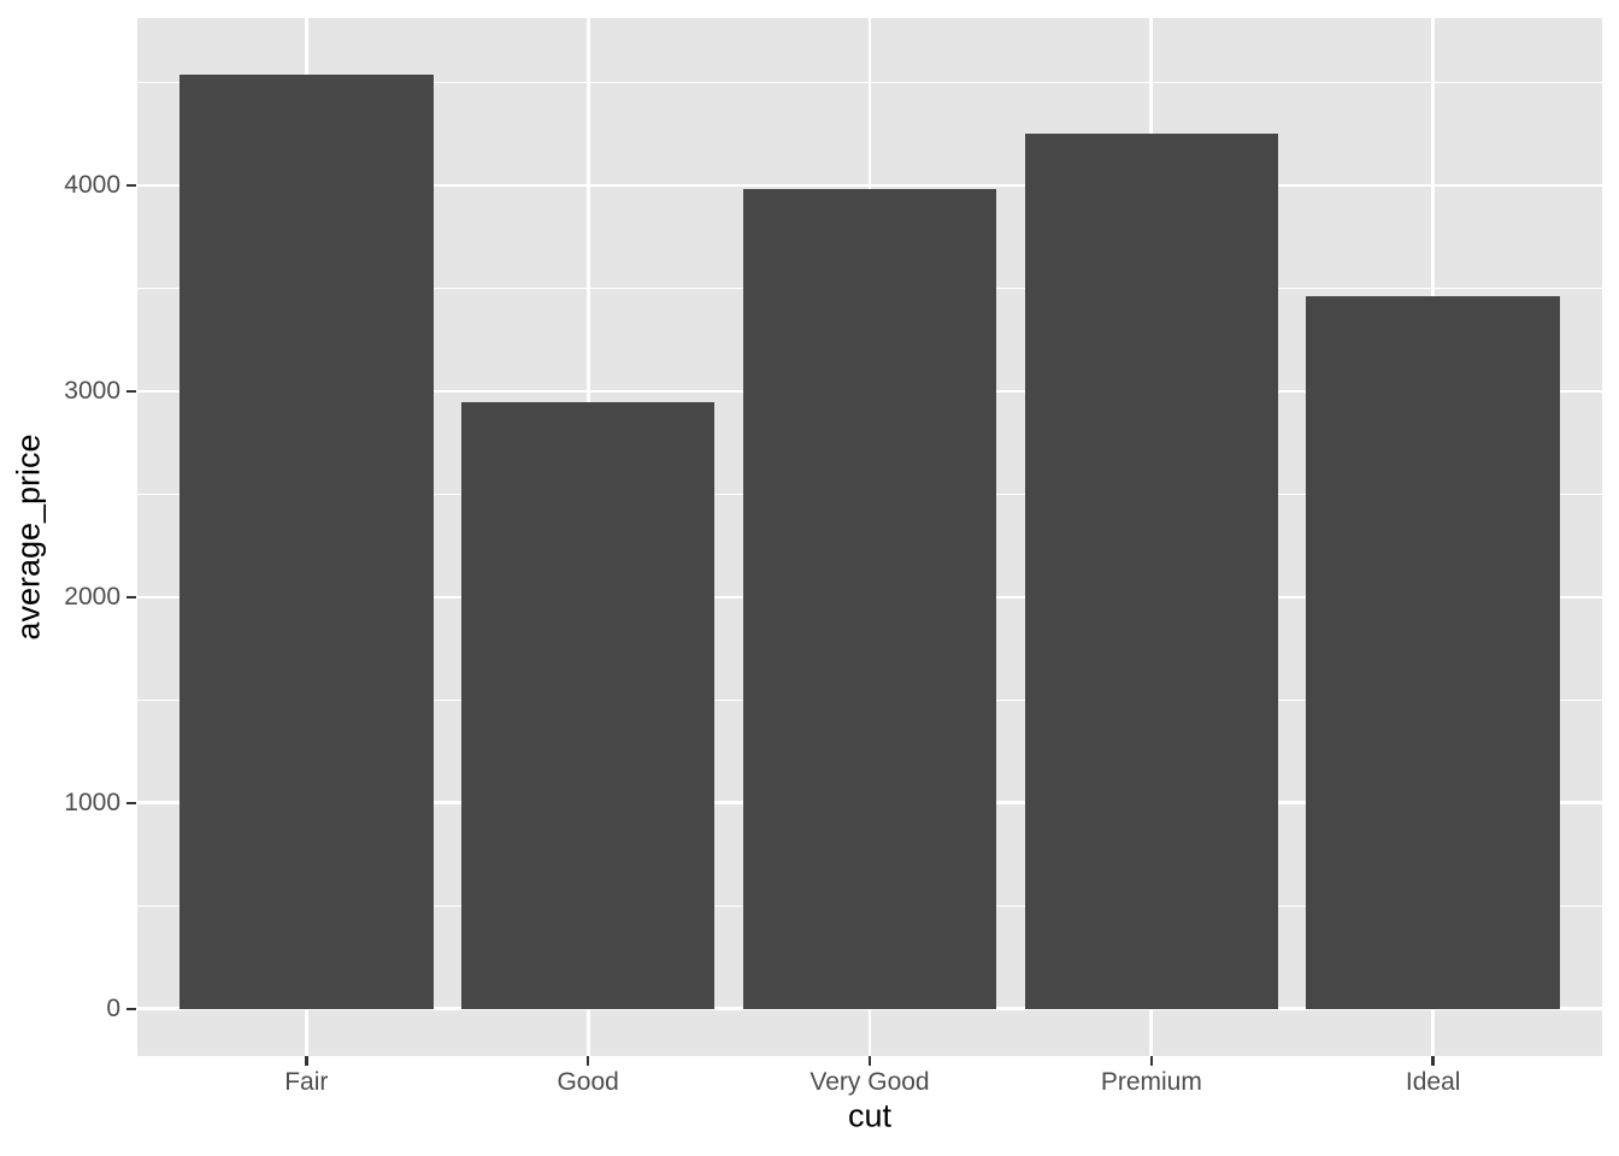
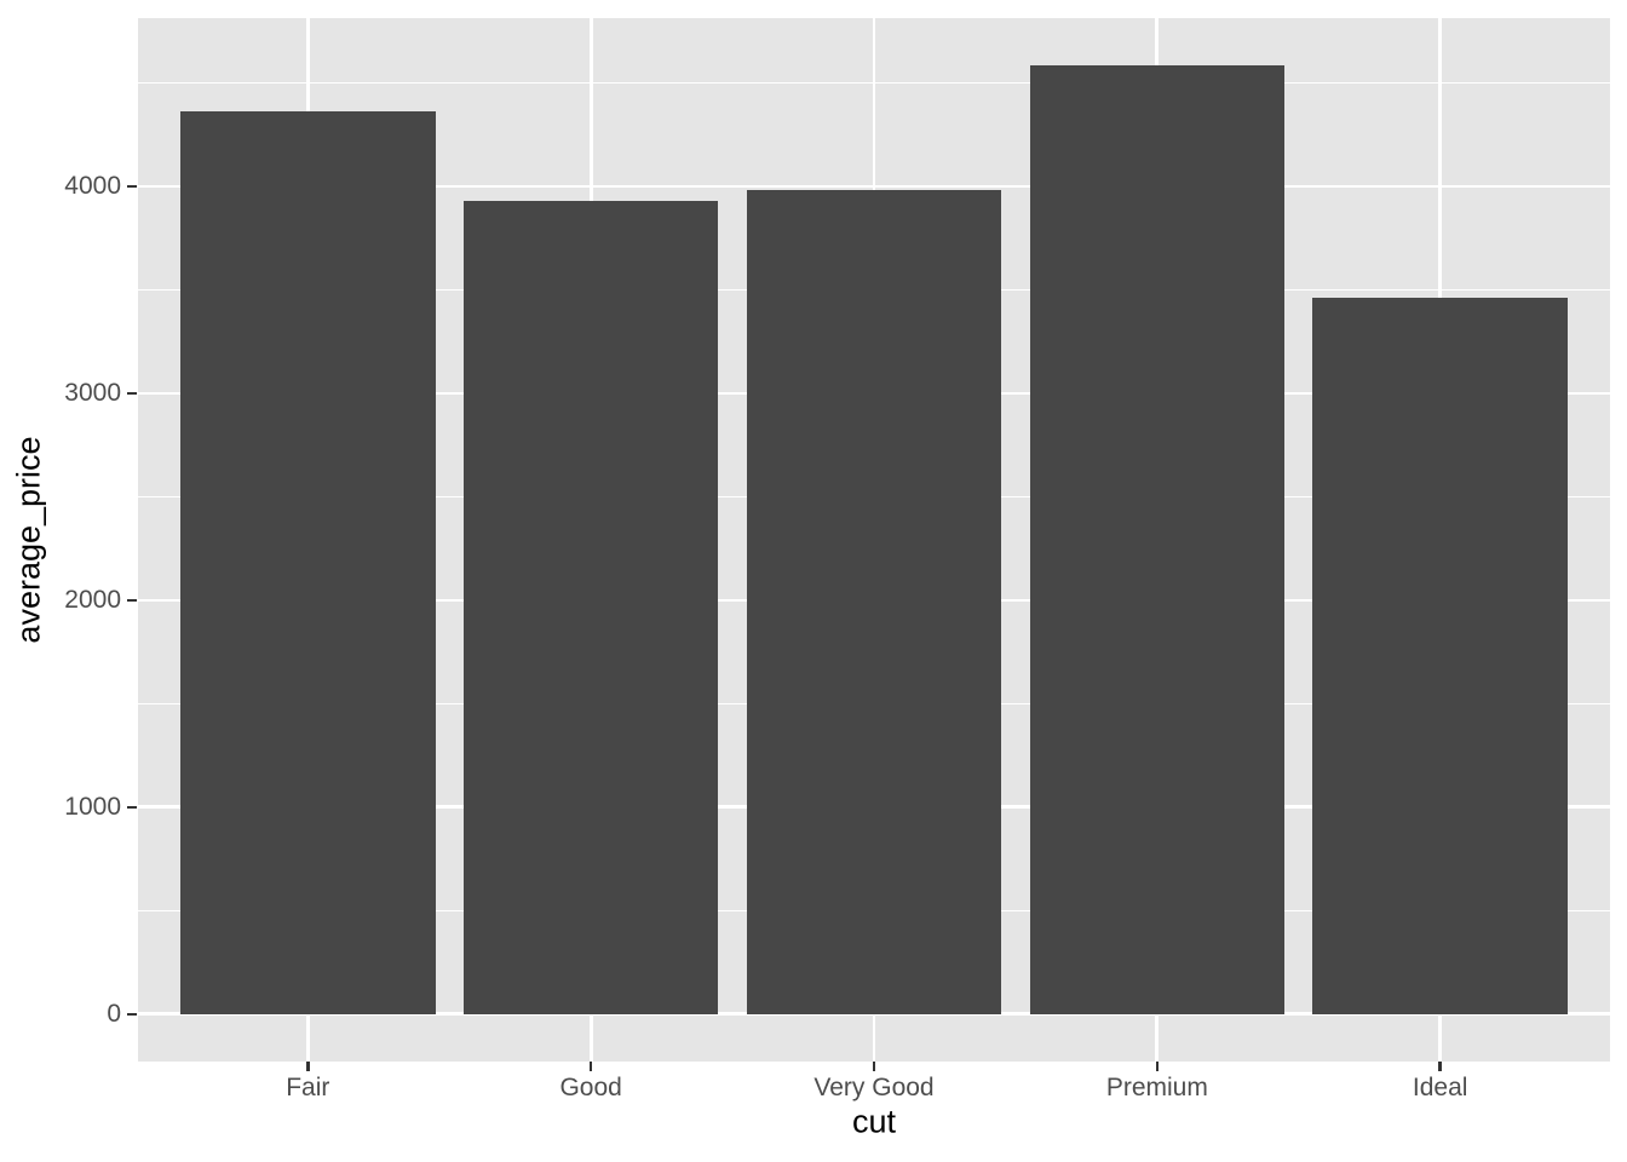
Fair: 4540 -> 4360
Good: 2950 -> 3930
Premium: 4250 -> 4580
